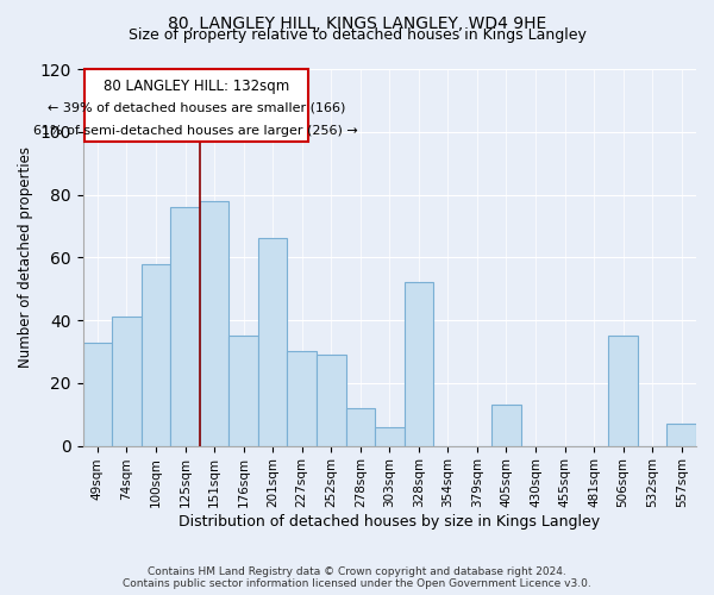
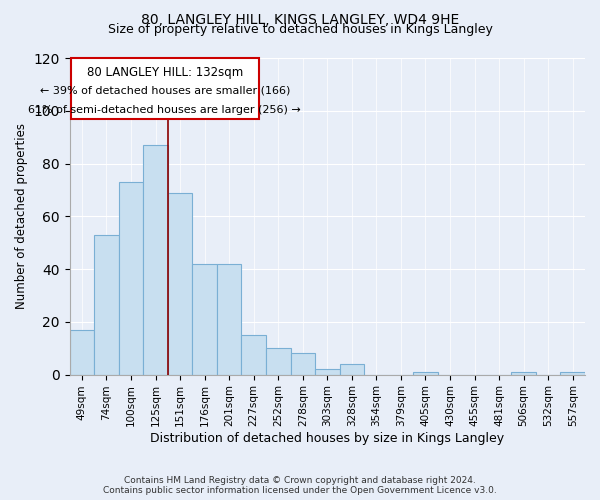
49sqm: 33 -> 17
74sqm: 41 -> 53
100sqm: 58 -> 73
125sqm: 76 -> 87
151sqm: 78 -> 69
176sqm: 35 -> 42
201sqm: 66 -> 42
227sqm: 30 -> 15
252sqm: 29 -> 10
278sqm: 12 -> 8
303sqm: 6 -> 2
328sqm: 52 -> 4
405sqm: 13 -> 1
506sqm: 35 -> 1
557sqm: 7 -> 1
